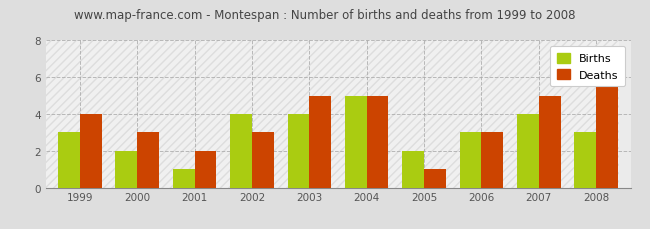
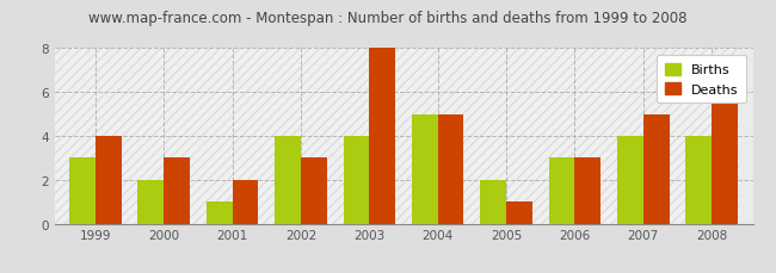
Deaths/2003: 5 -> 8
Births/2008: 3 -> 4
